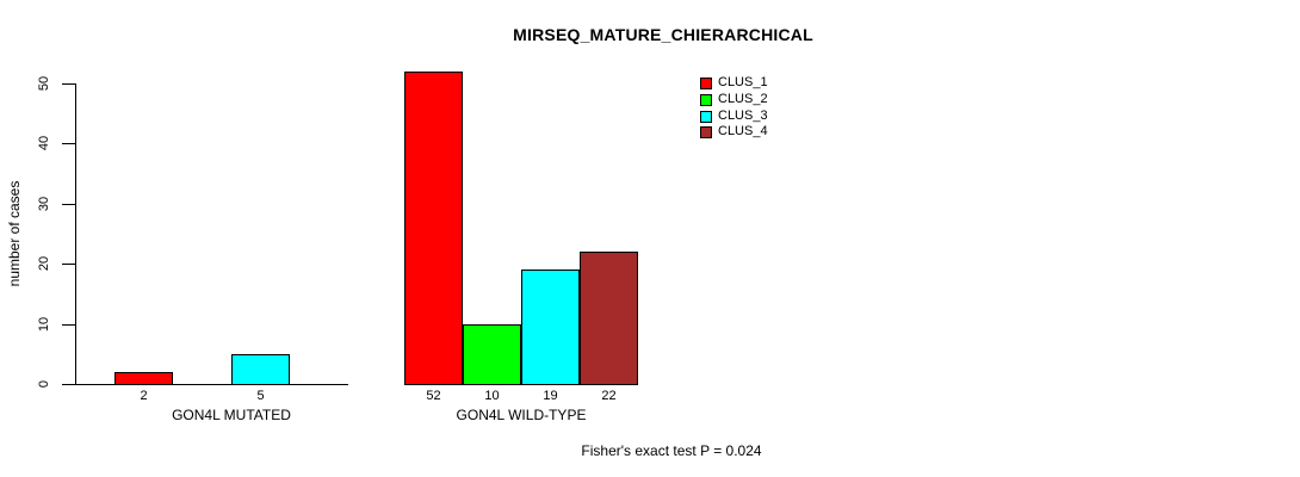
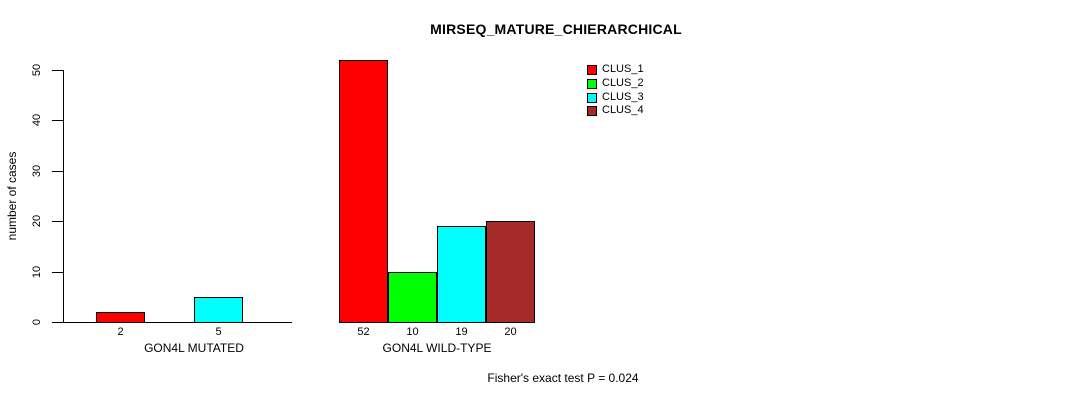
CLUS_4/GON4L WILD-TYPE: 22 -> 20
